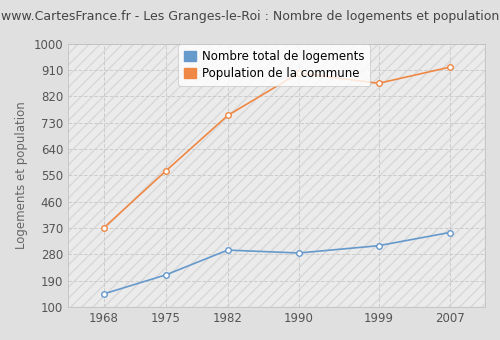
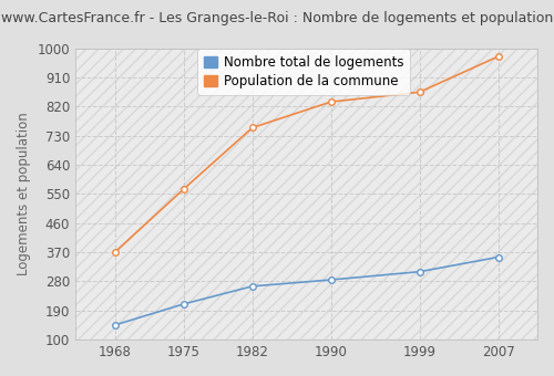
Nombre total de logements/1982: 295 -> 265
Population de la commune/1990: 900 -> 835
Population de la commune/2007: 920 -> 975
